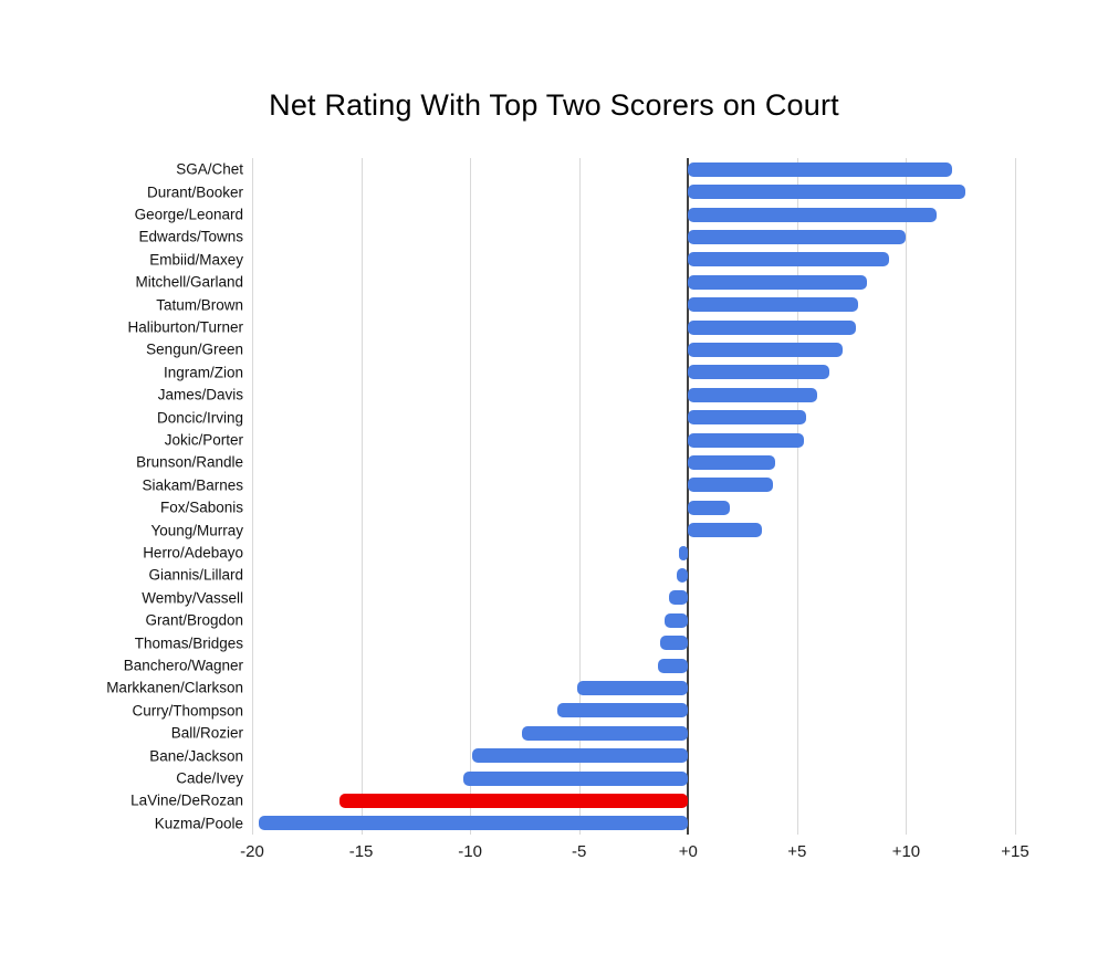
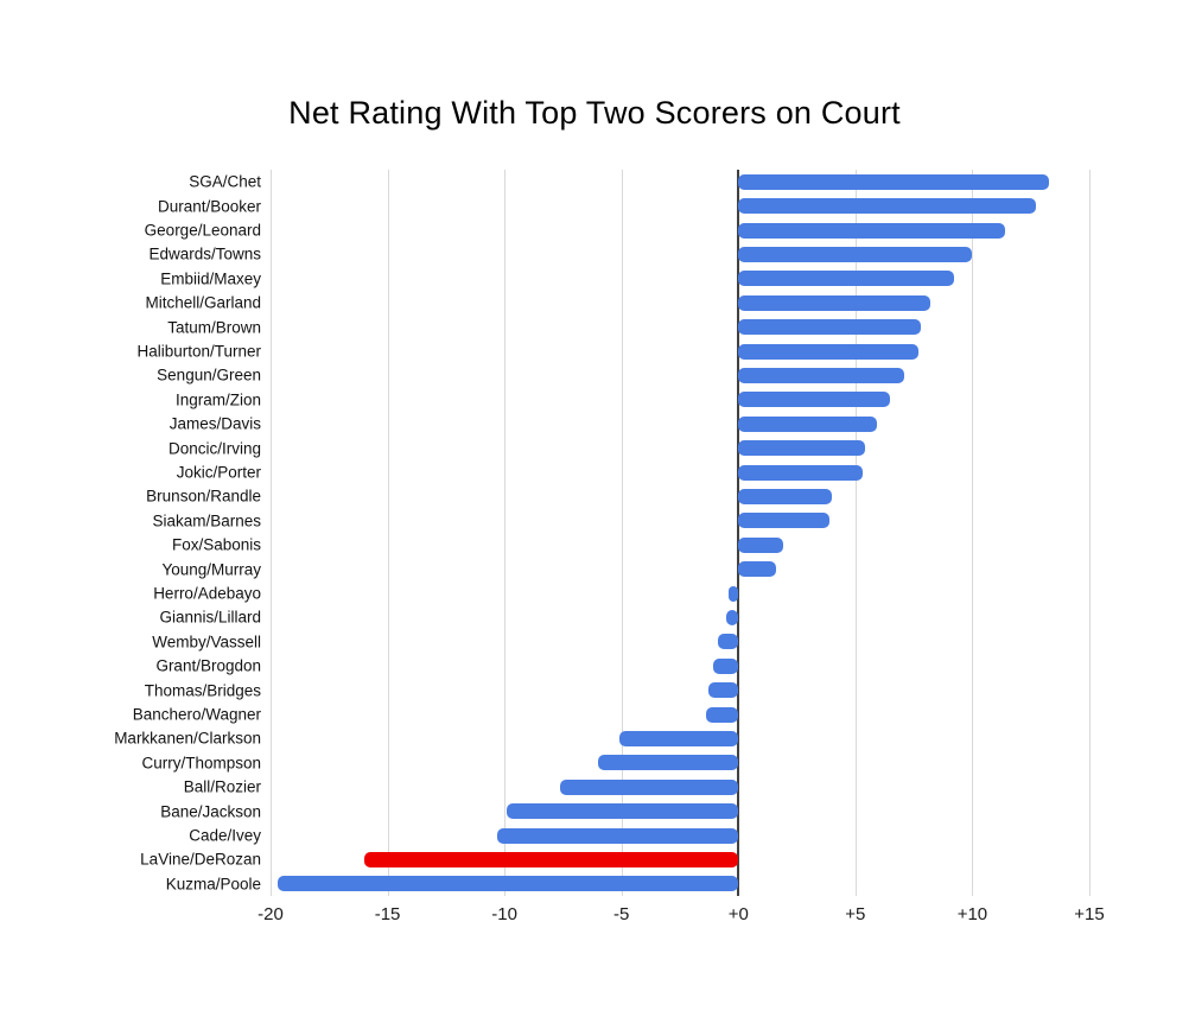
SGA/Chet: 12.1 -> 13.3
Young/Murray: 3.4 -> 1.6
